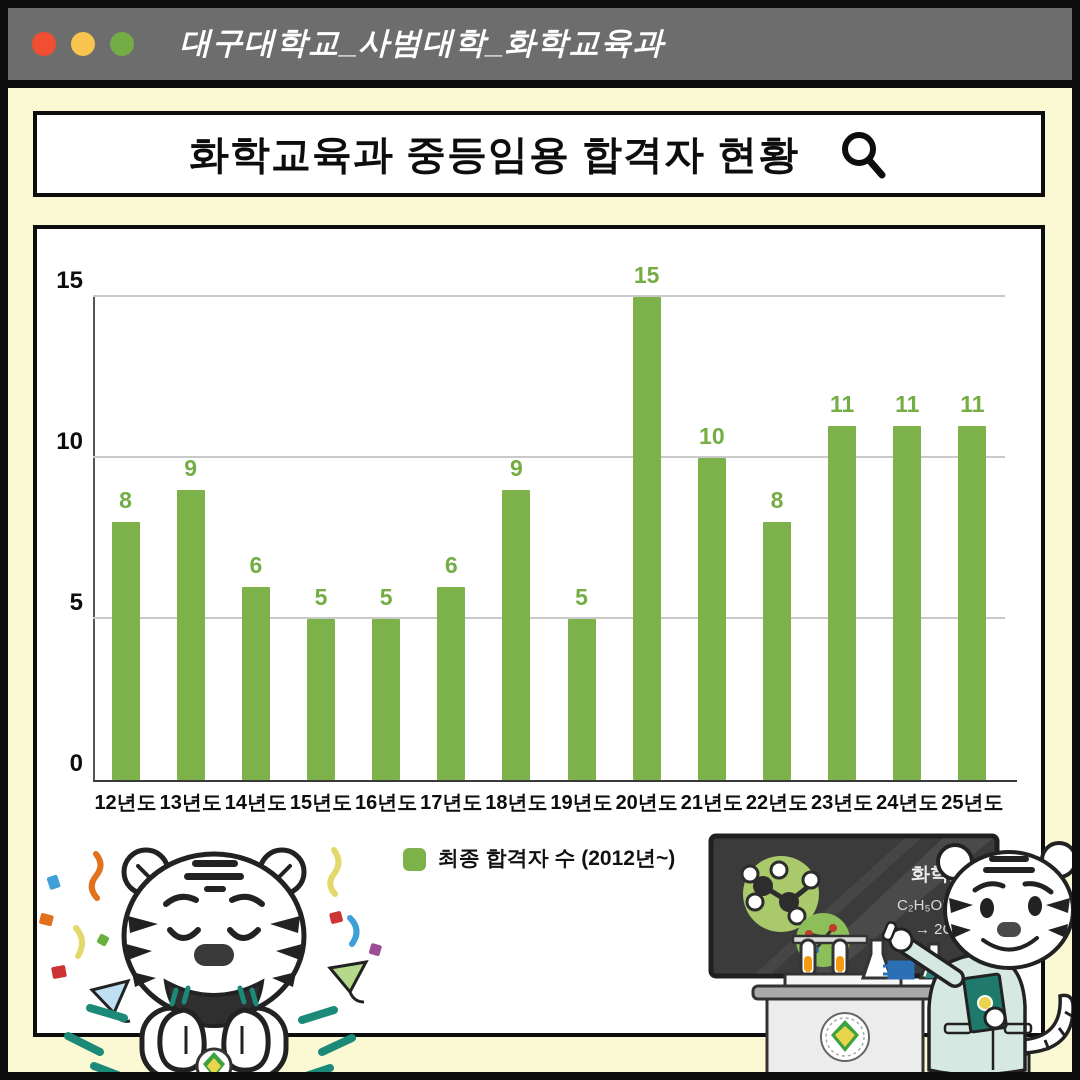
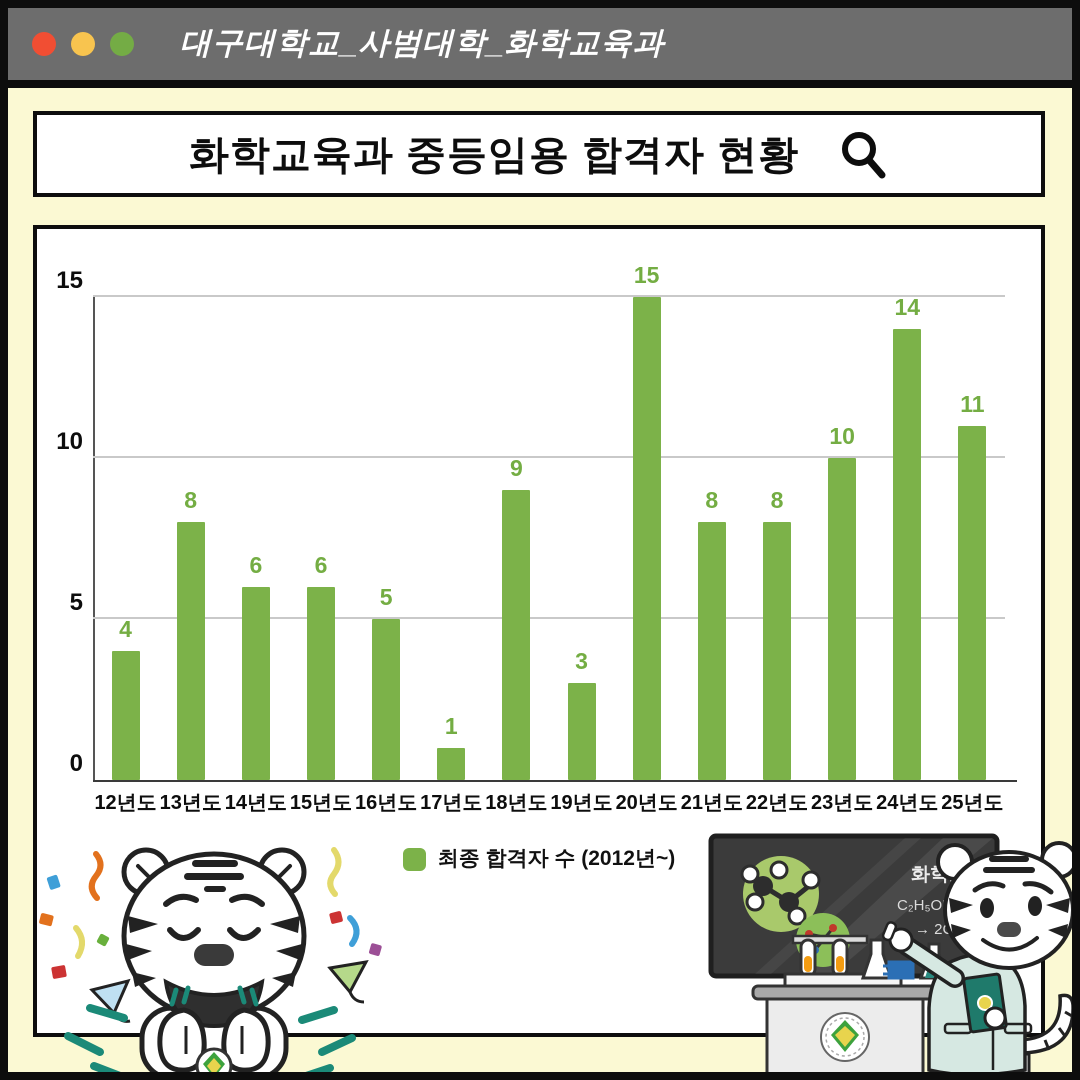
12년도: 8 -> 4
13년도: 9 -> 8
15년도: 5 -> 6
17년도: 6 -> 1
19년도: 5 -> 3
21년도: 10 -> 8
23년도: 11 -> 10
24년도: 11 -> 14
